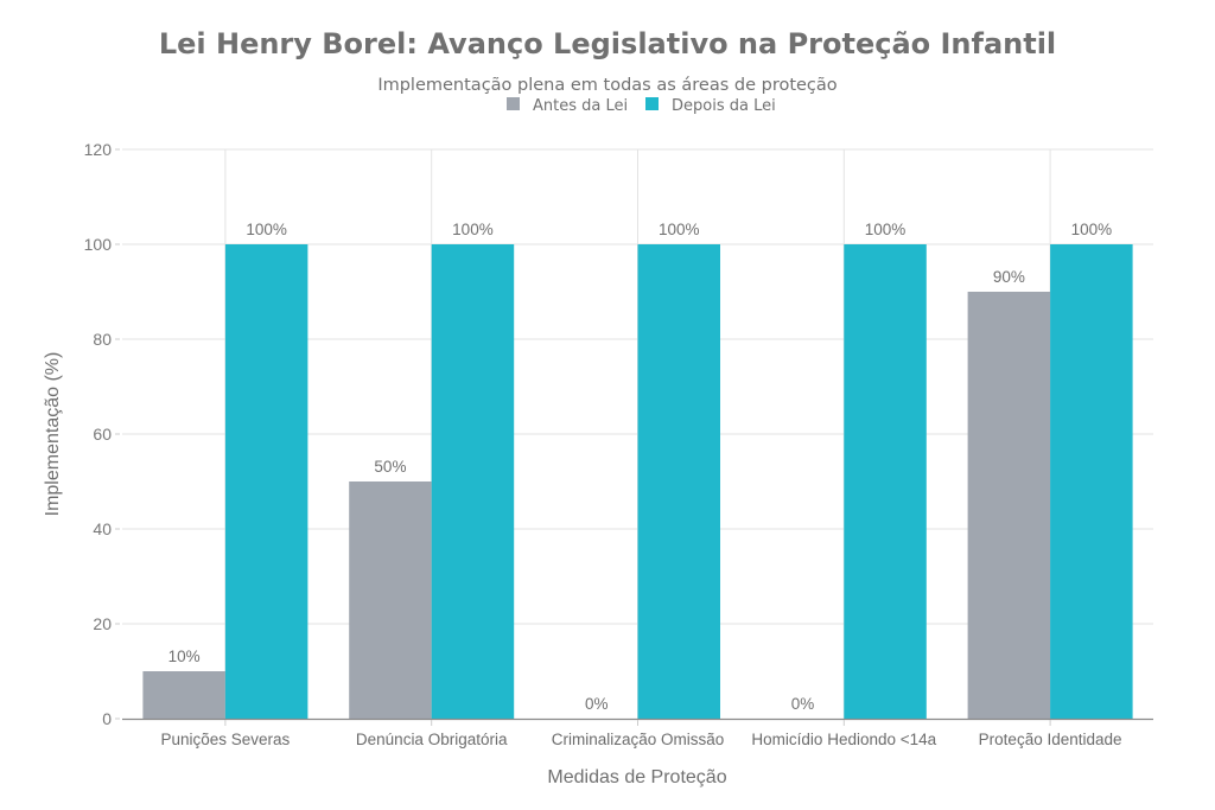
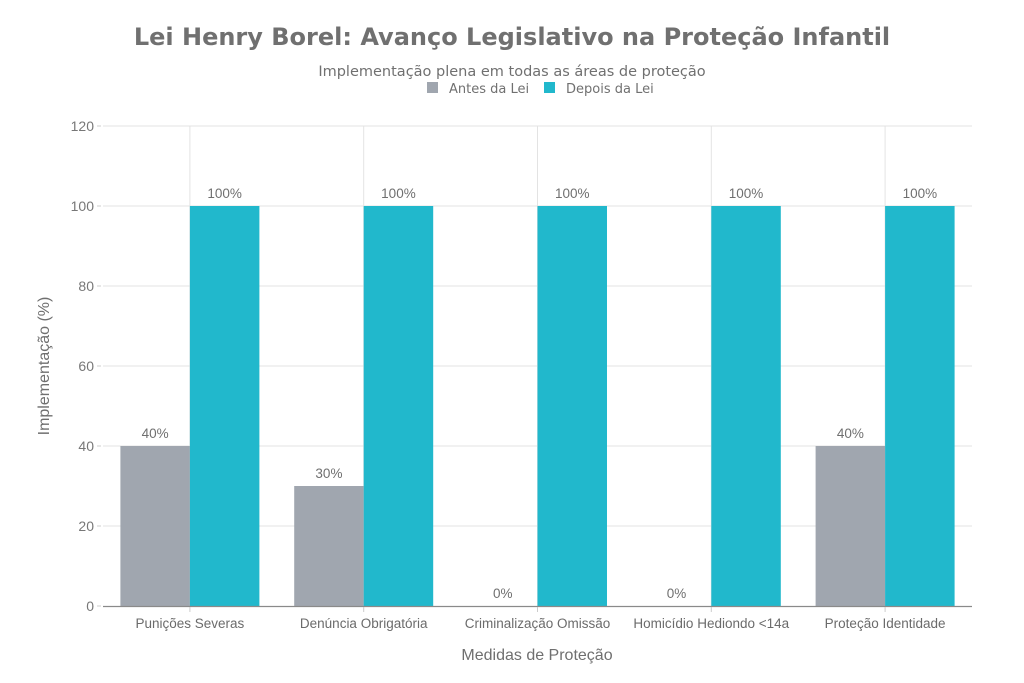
Antes da Lei/Punições Severas: 10% -> 40%
Antes da Lei/Denúncia Obrigatória: 50% -> 30%
Antes da Lei/Proteção Identidade: 90% -> 40%
